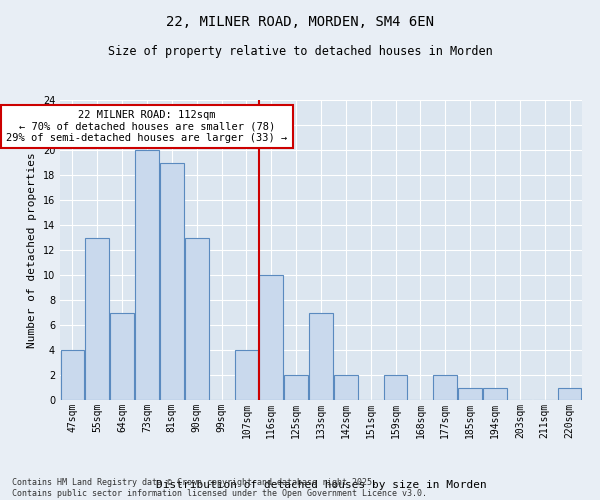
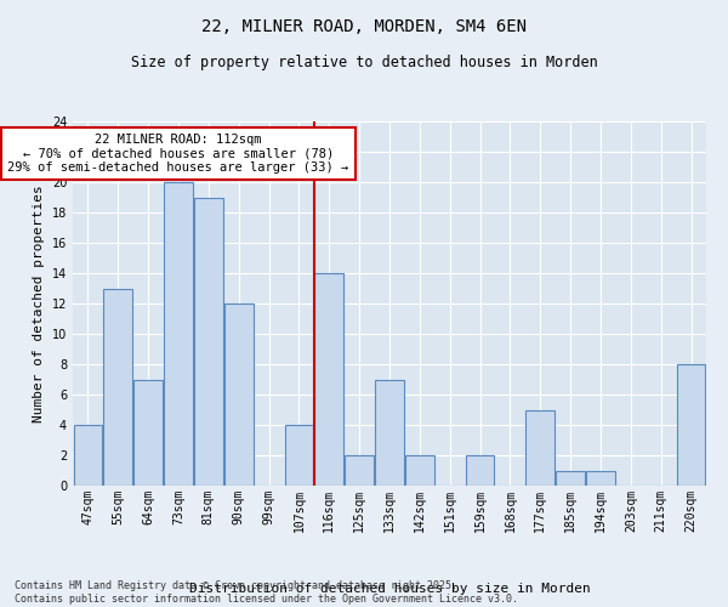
90sqm: 13 -> 12
116sqm: 10 -> 14
177sqm: 2 -> 5
220sqm: 1 -> 8
